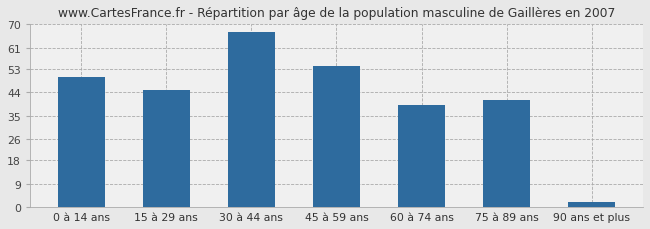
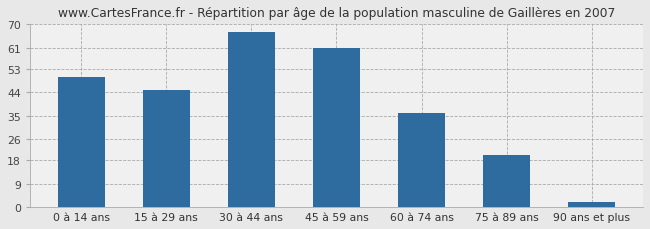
45 à 59 ans: 54 -> 61
60 à 74 ans: 39 -> 36
75 à 89 ans: 41 -> 20
